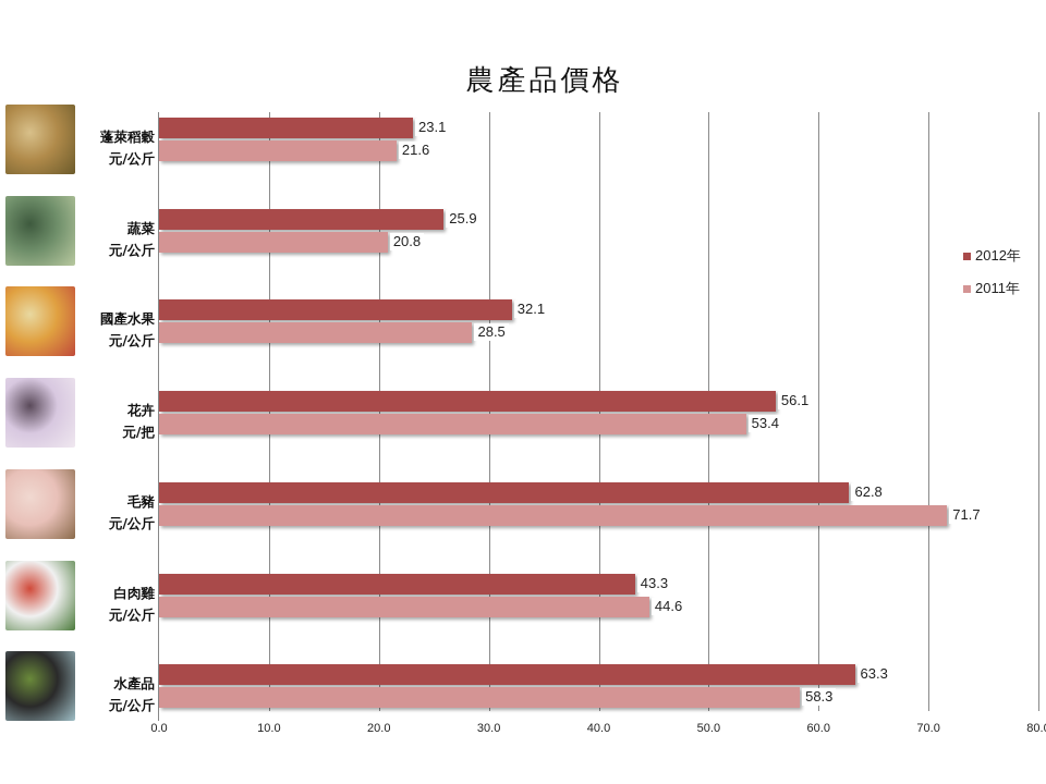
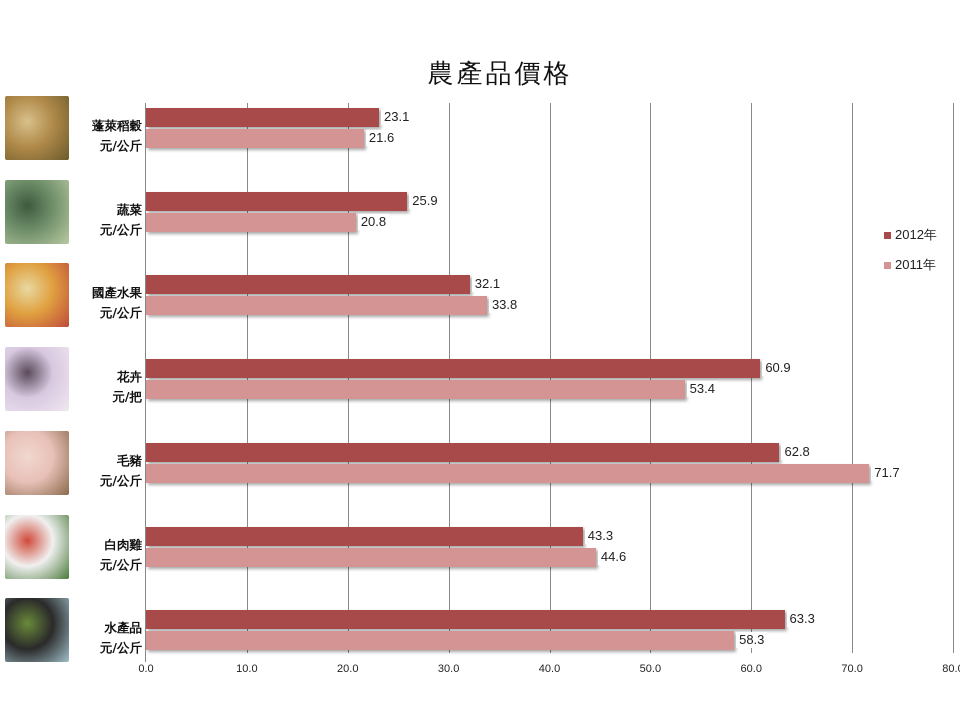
2011年/國產水果 元/公斤: 28.5 -> 33.8
2012年/花卉 元/把: 56.1 -> 60.9
